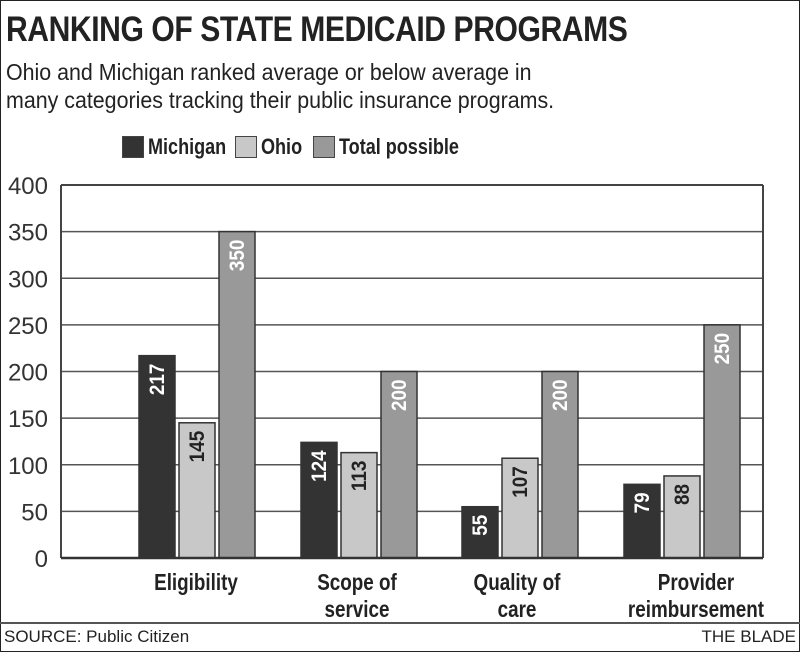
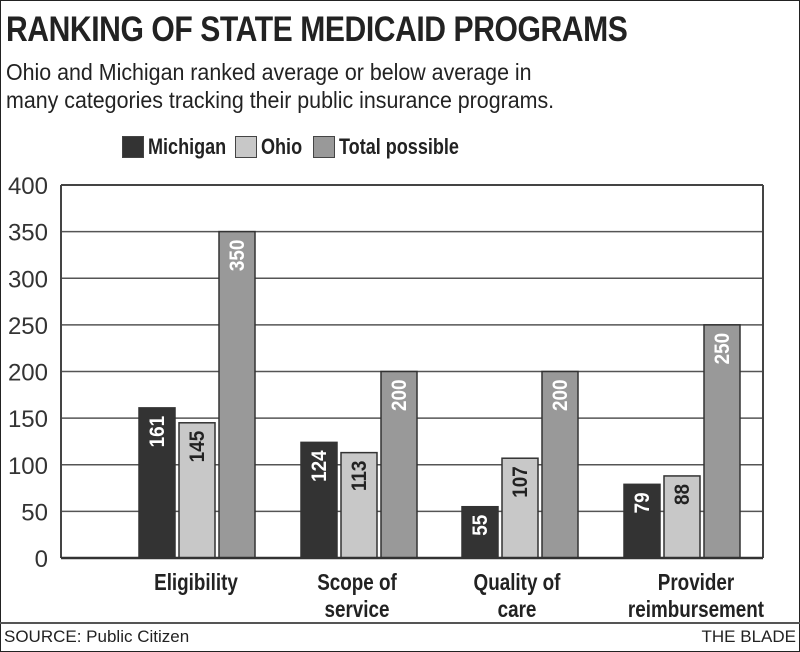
Michigan/Eligibility: 217 -> 161
